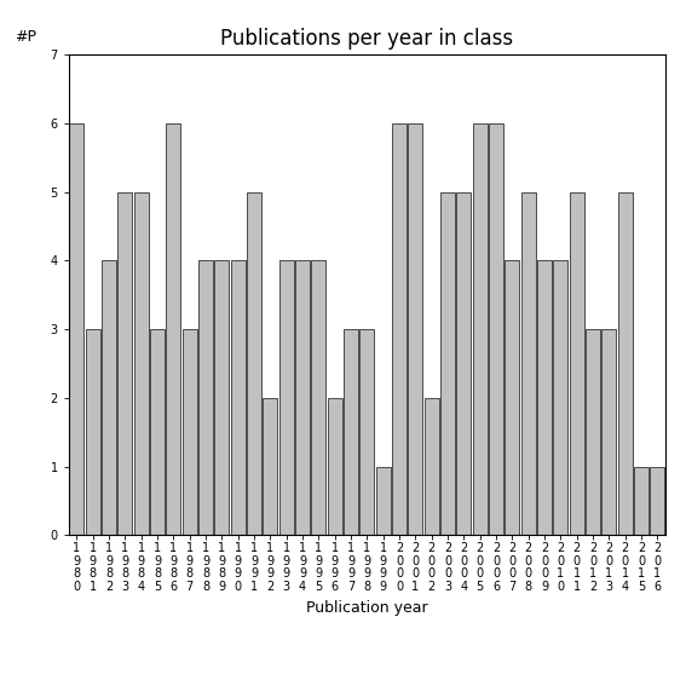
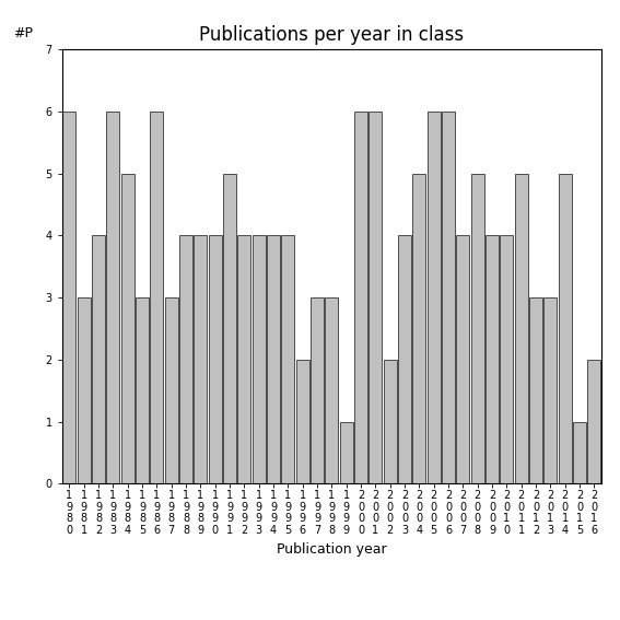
1 9 8 3: 5 -> 6
1 9 9 2: 2 -> 4
2 0 0 3: 5 -> 4
2 0 1 6: 1 -> 2
